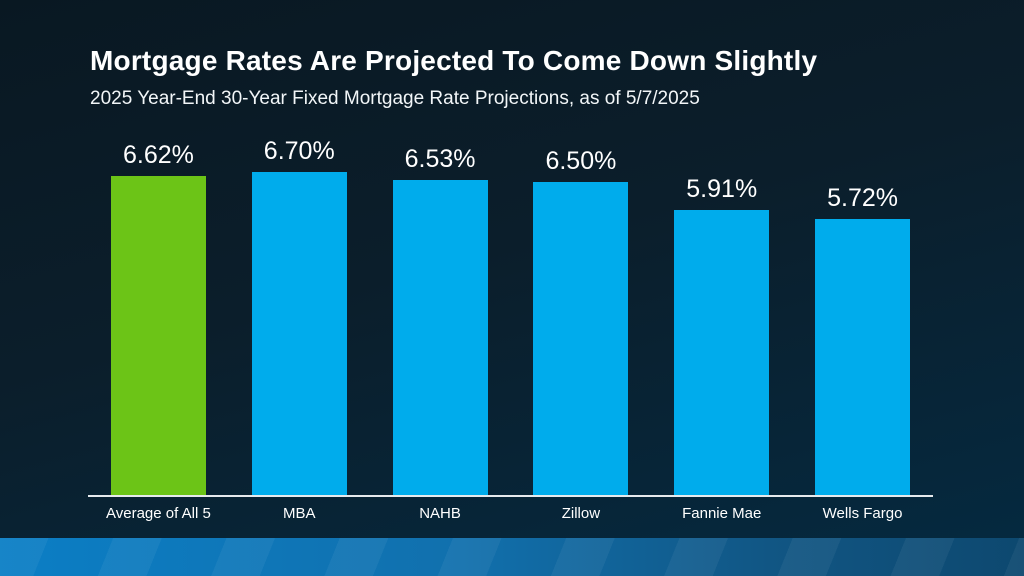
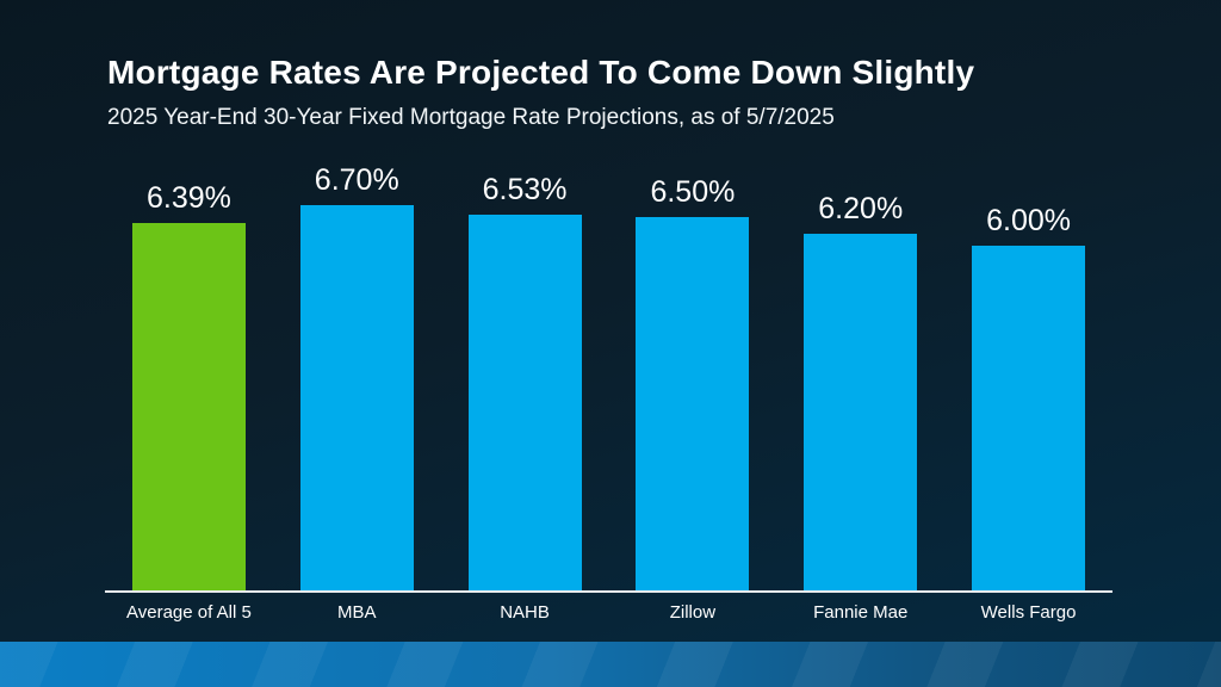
Average of All 5: 6.62% -> 6.39%
Fannie Mae: 5.91% -> 6.20%
Wells Fargo: 5.72% -> 6.00%
